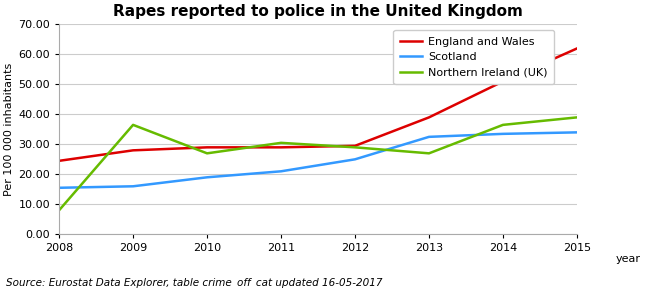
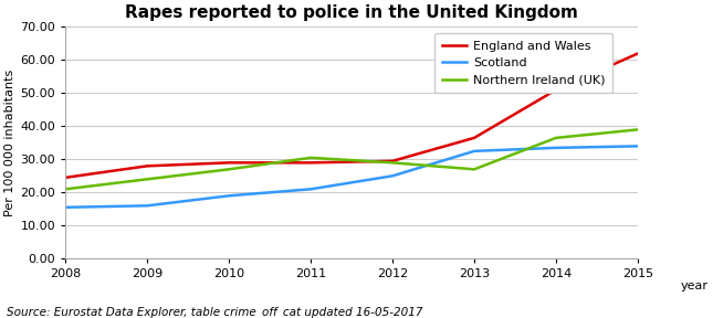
Northern Ireland (UK)/2008: 8.0 -> 21.0
Northern Ireland (UK)/2009: 36.5 -> 24.0
England and Wales/2013: 39.0 -> 36.5
